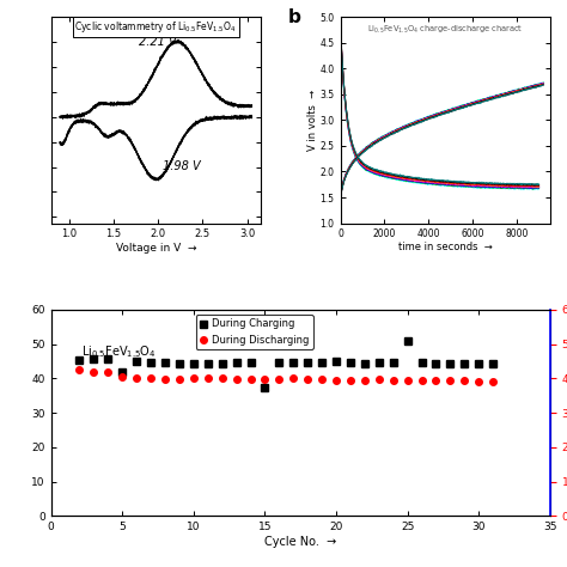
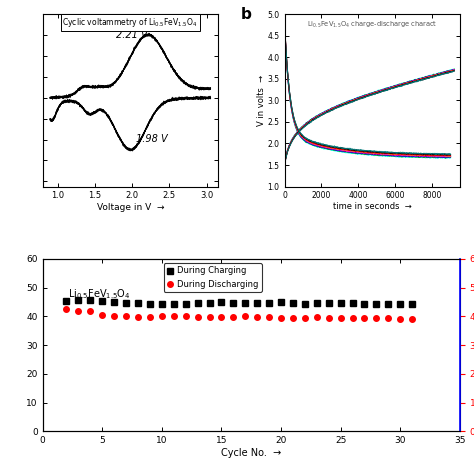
During Charging/5: 42.0 -> 45.4
During Charging/15: 37.5 -> 44.9
During Charging/25: 51.0 -> 44.8
